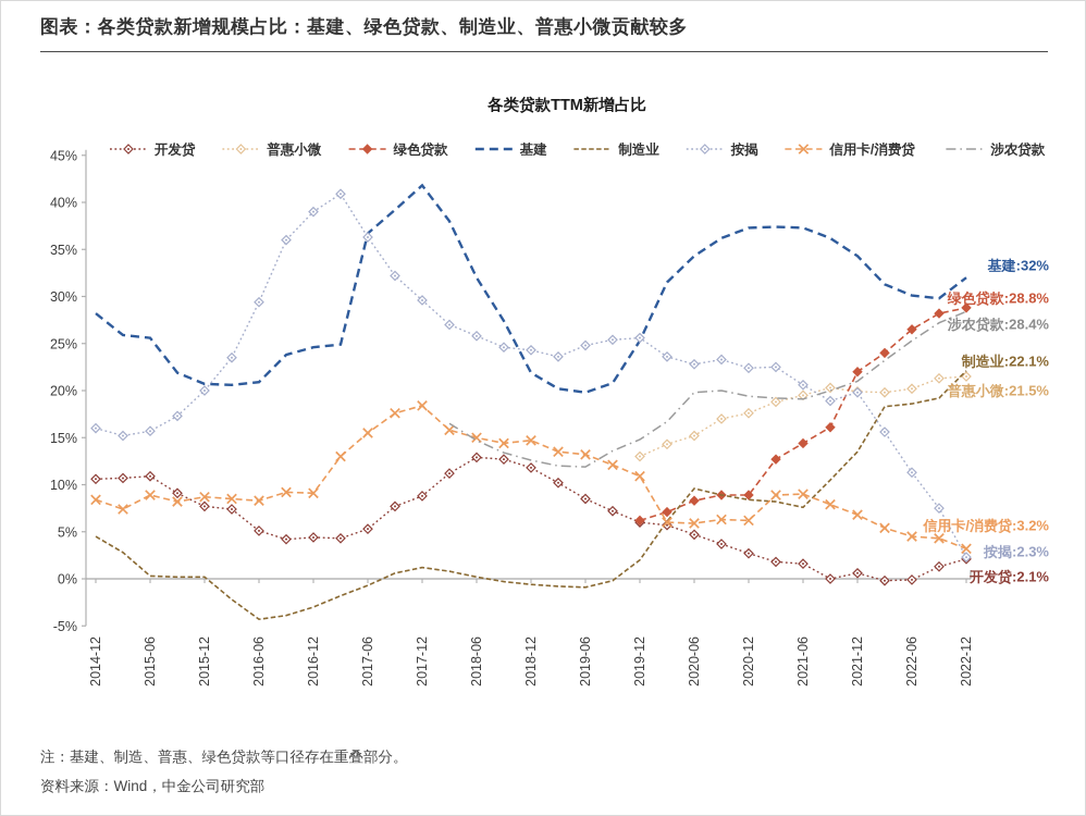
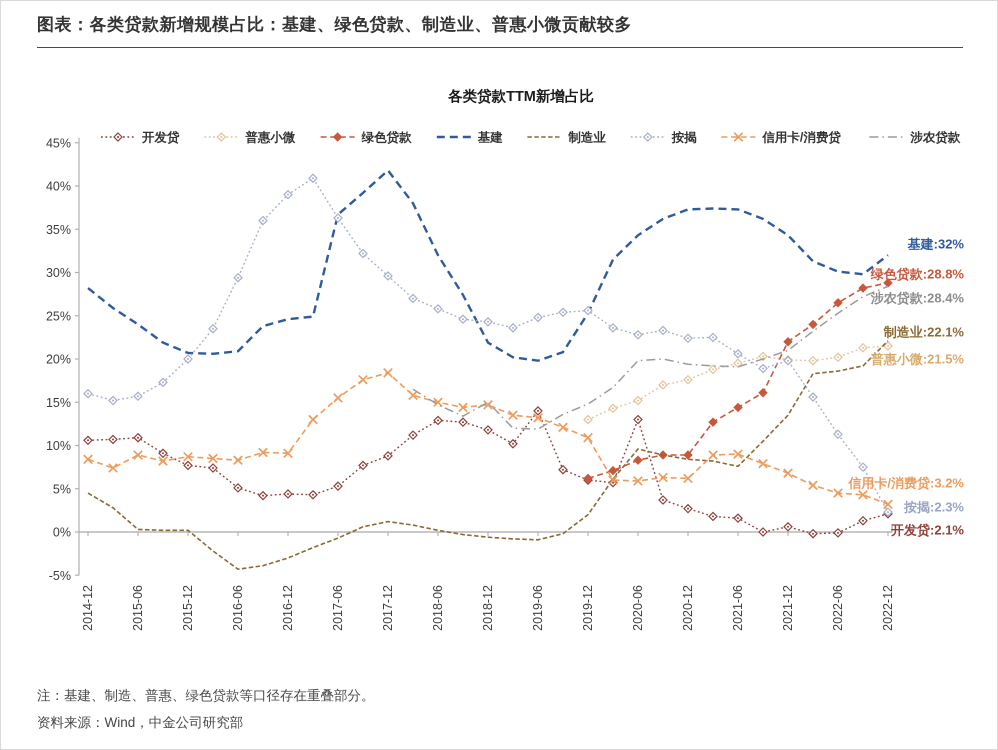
基建/2015-06: 26% -> 24%
涉农贷款/2018-12: 13% -> 15%
开发贷/2019-06: 8% -> 14%
开发贷/2020-06: 5% -> 13%
